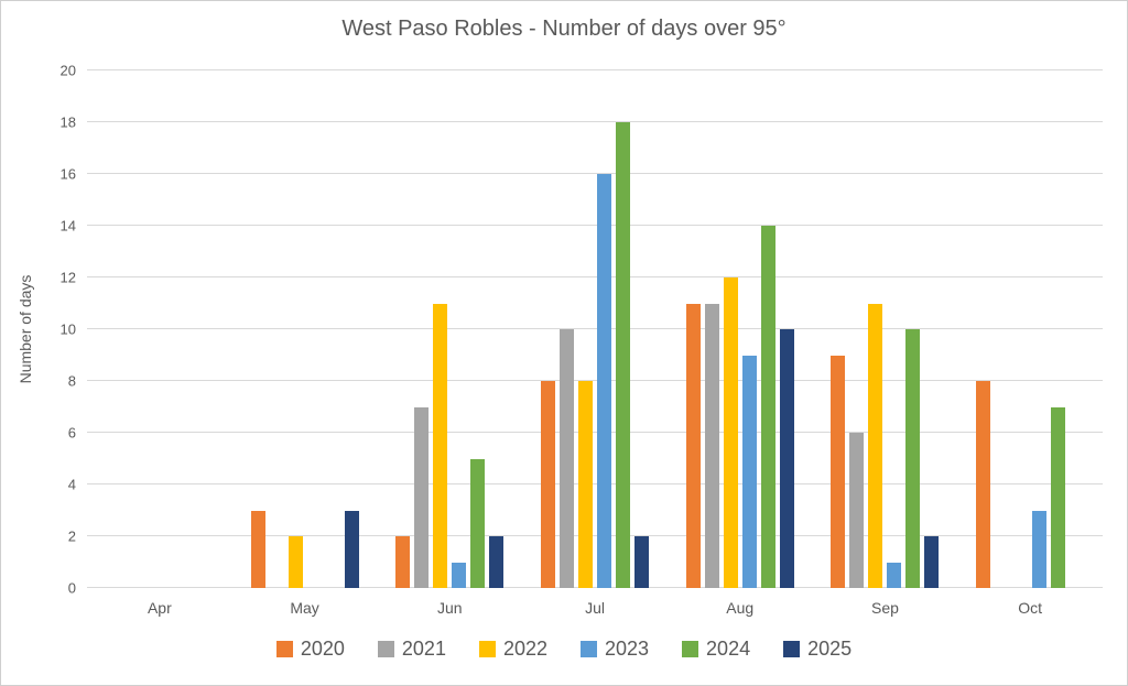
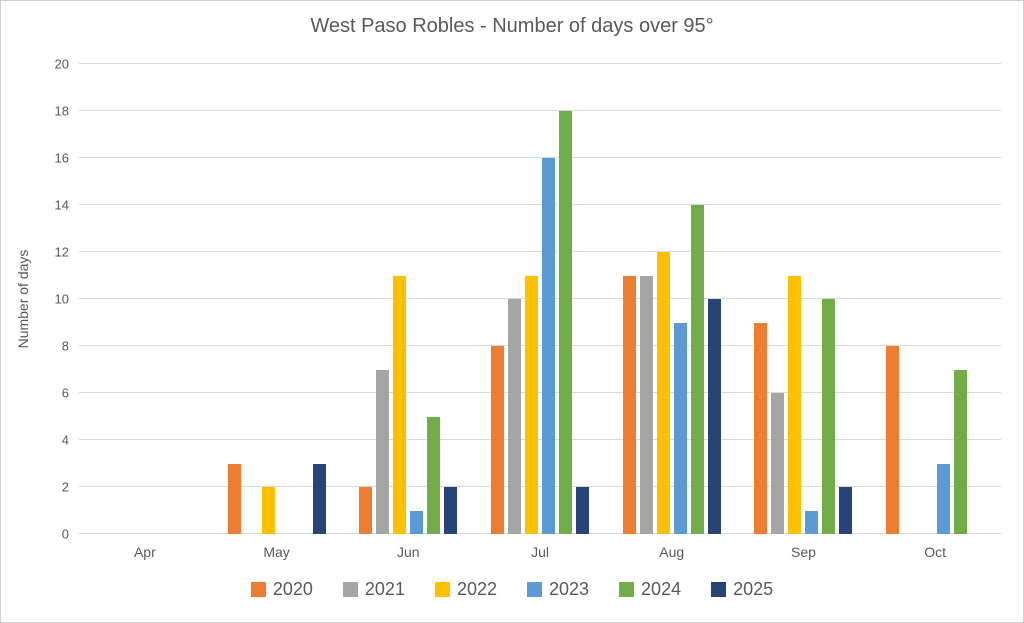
2022/Jul: 8 -> 11
